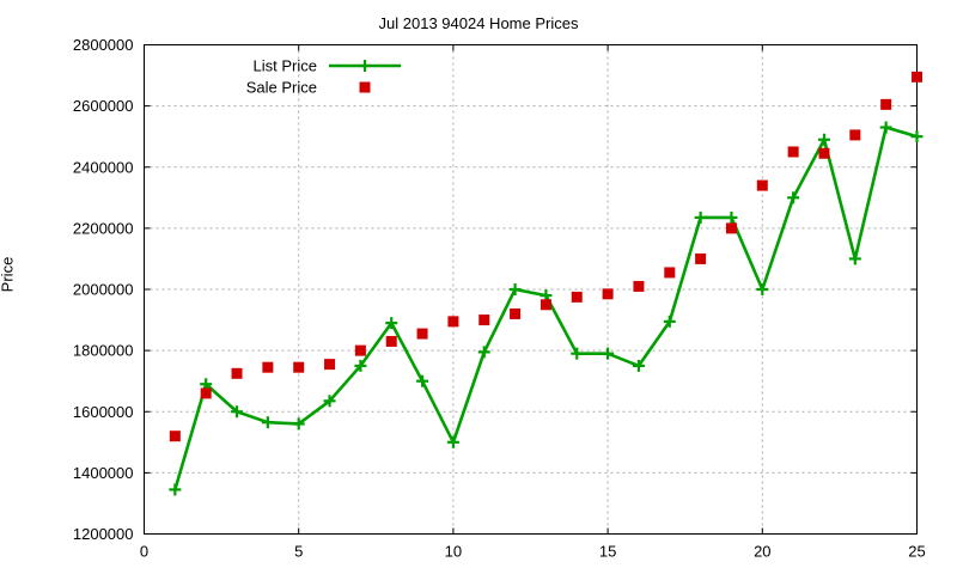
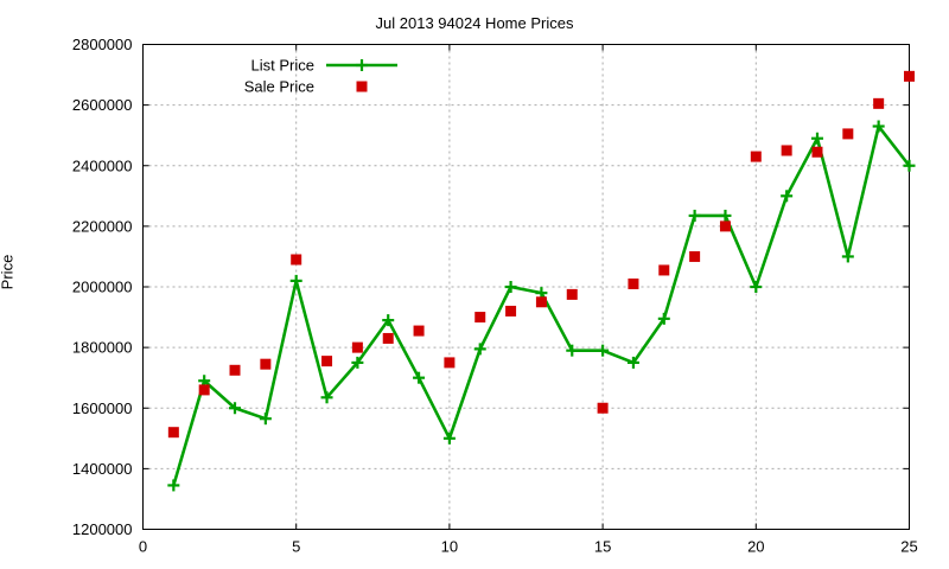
List Price/5: 1560000 -> 2020000
Sale Price/5: 1740000 -> 2090000
Sale Price/10: 1900000 -> 1750000
Sale Price/15: 1980000 -> 1600000
Sale Price/20: 2340000 -> 2430000
List Price/25: 2500000 -> 2400000
